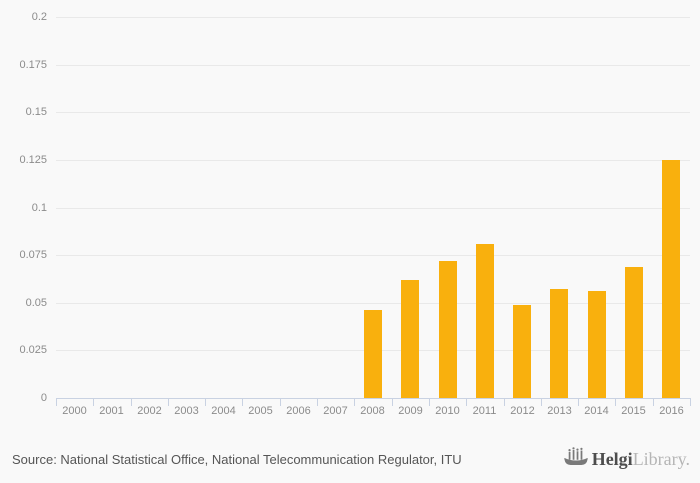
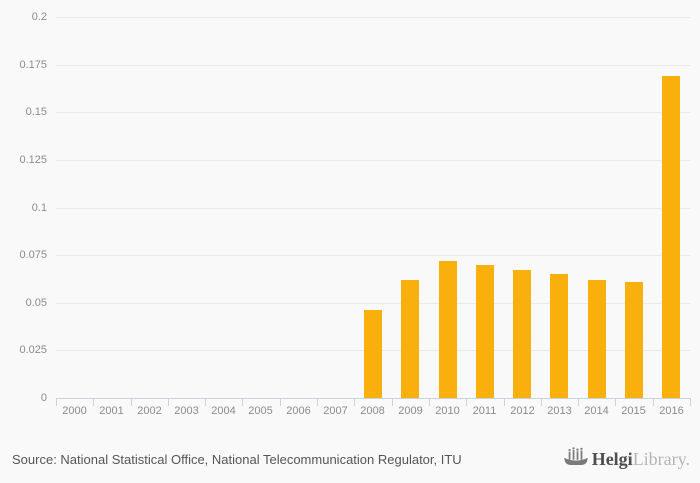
2011: 0.081 -> 0.070
2012: 0.049 -> 0.067
2013: 0.057 -> 0.065
2014: 0.056 -> 0.062
2015: 0.069 -> 0.061
2016: 0.125 -> 0.169
